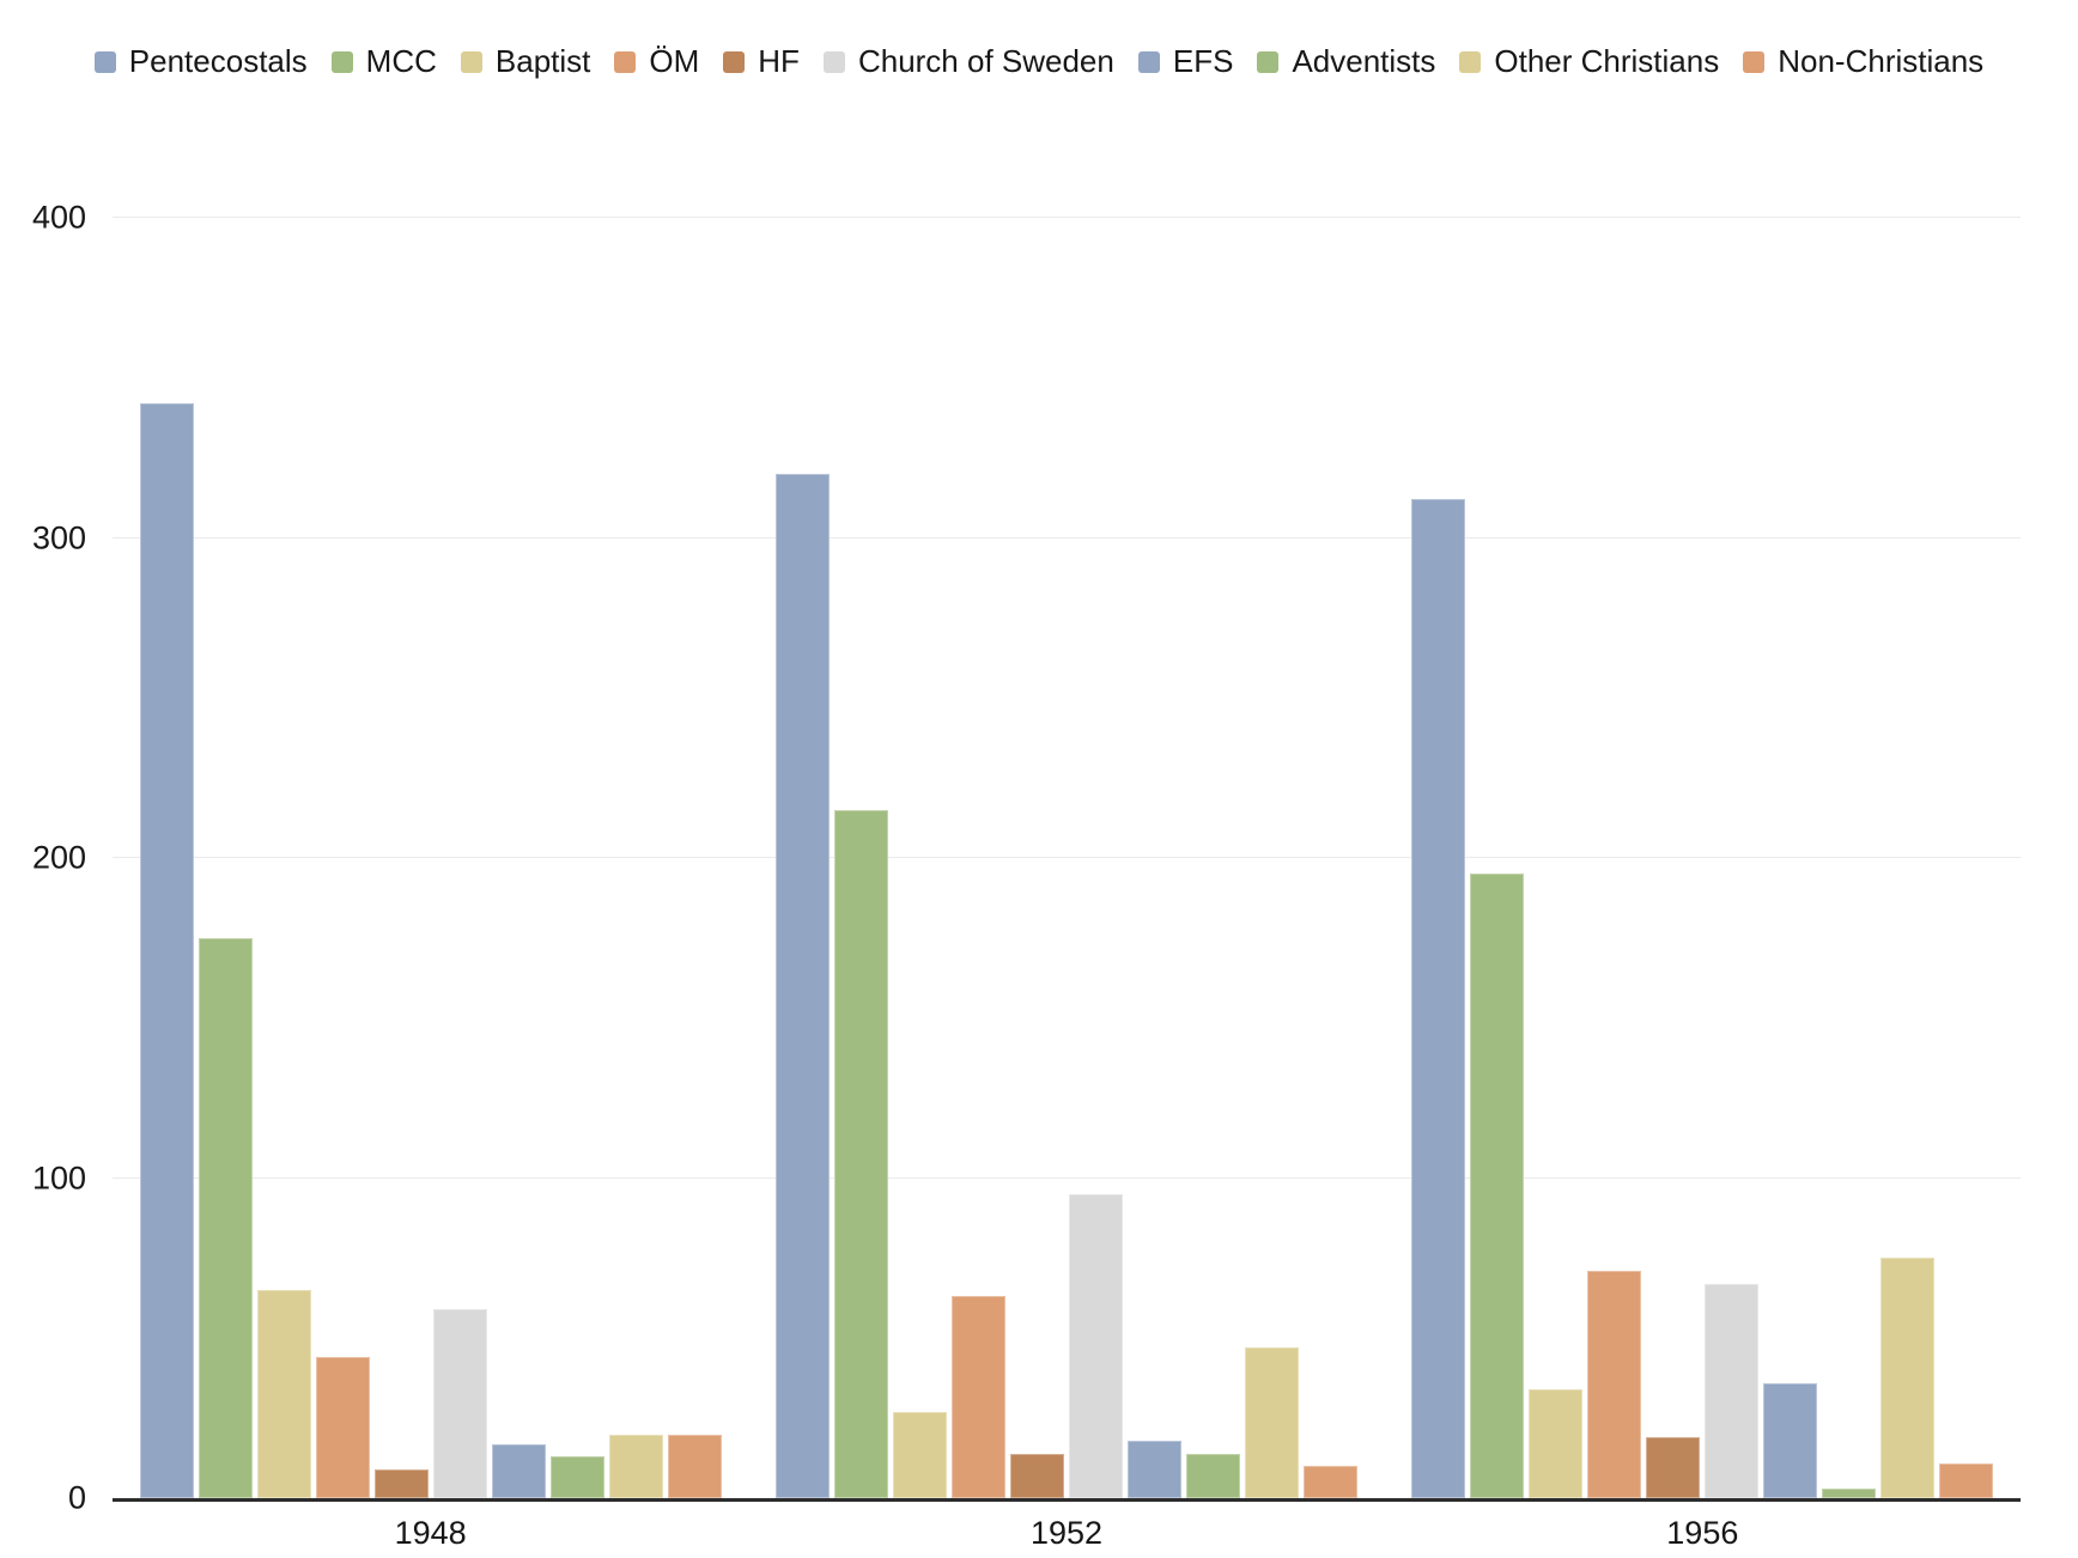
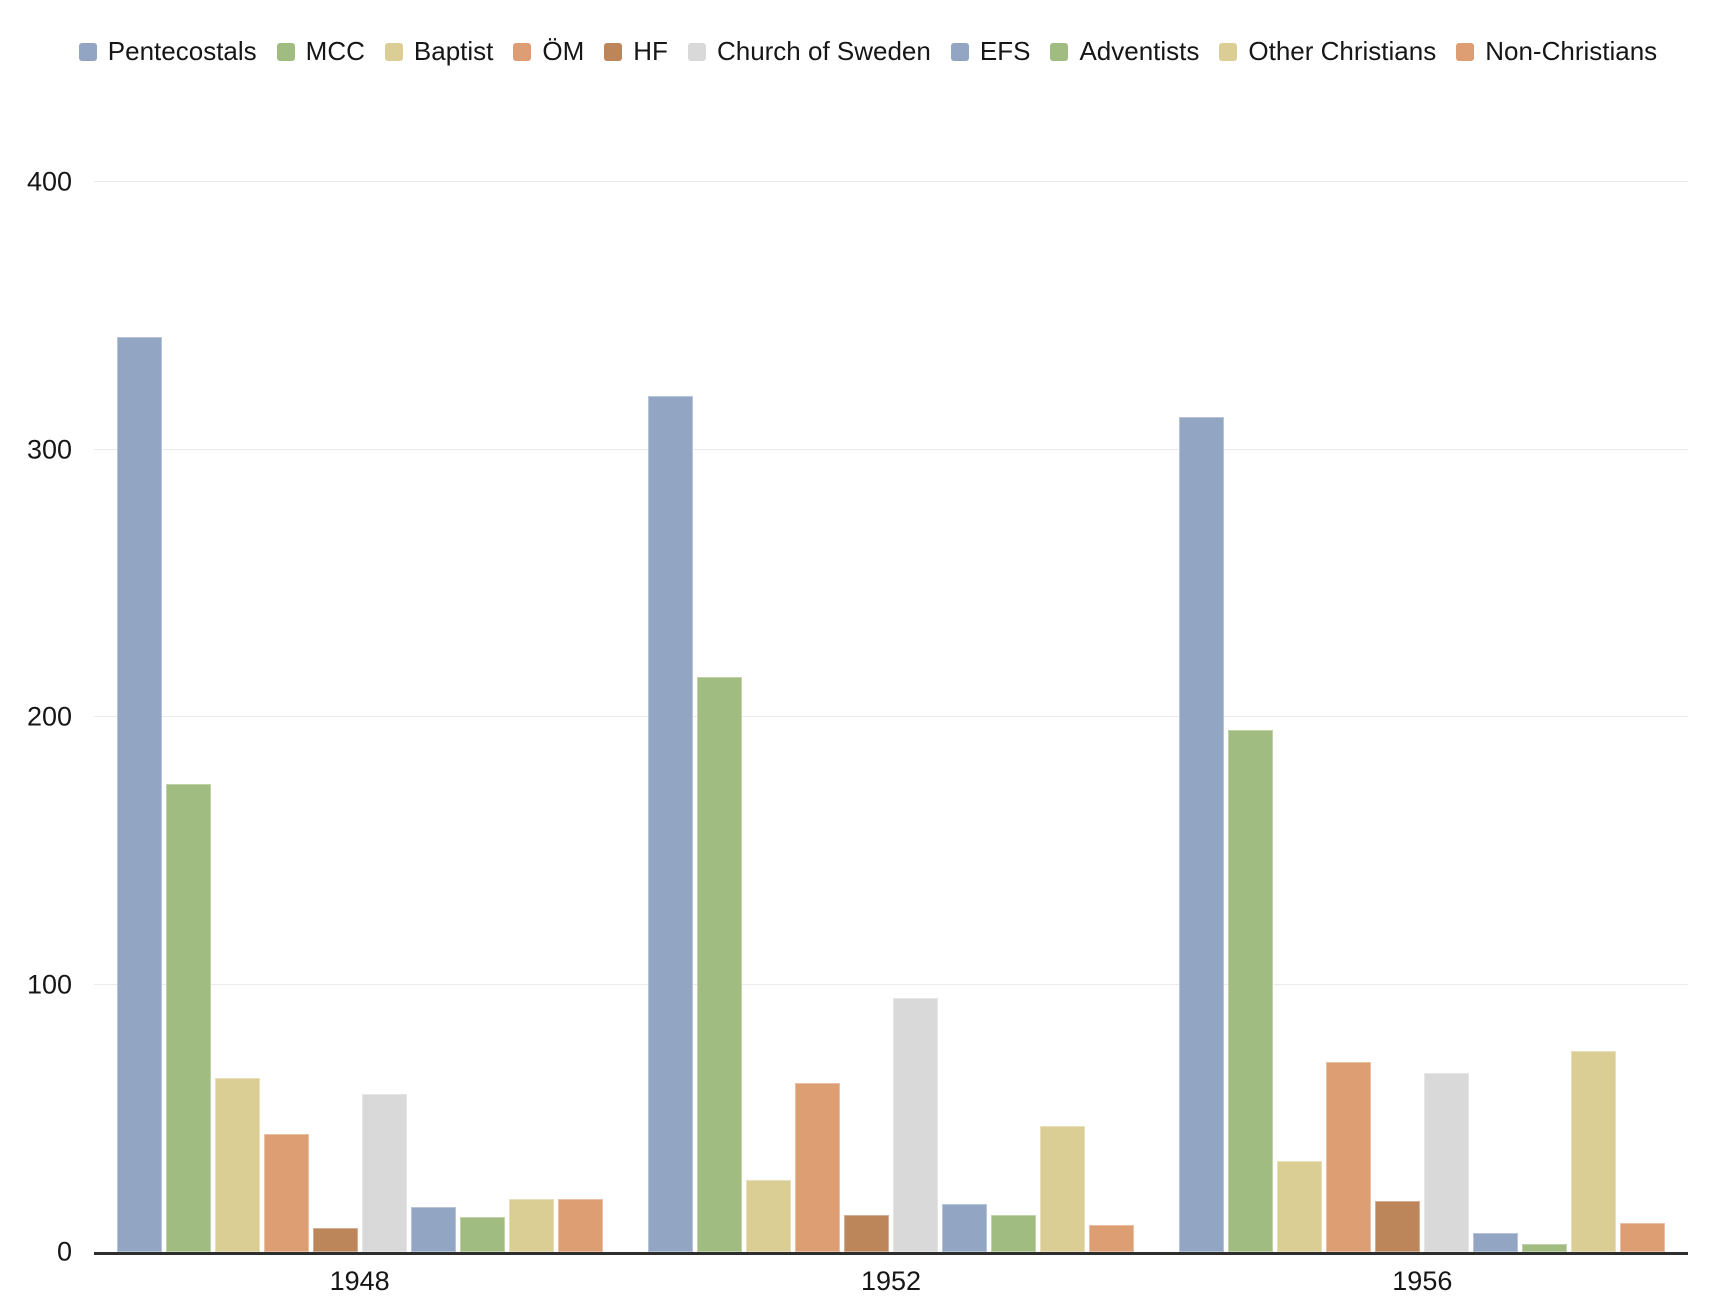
EFS/1956: 36 -> 7
